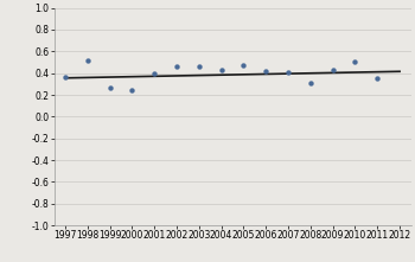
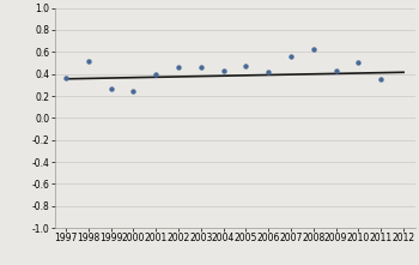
2007: 0.41 -> 0.56
2008: 0.31 -> 0.62
